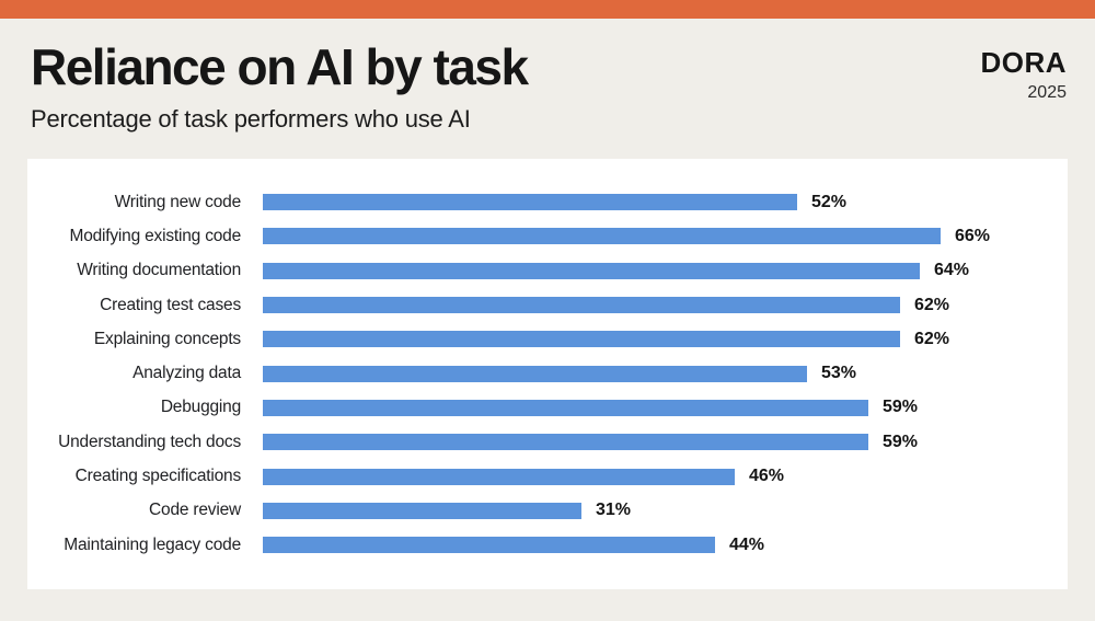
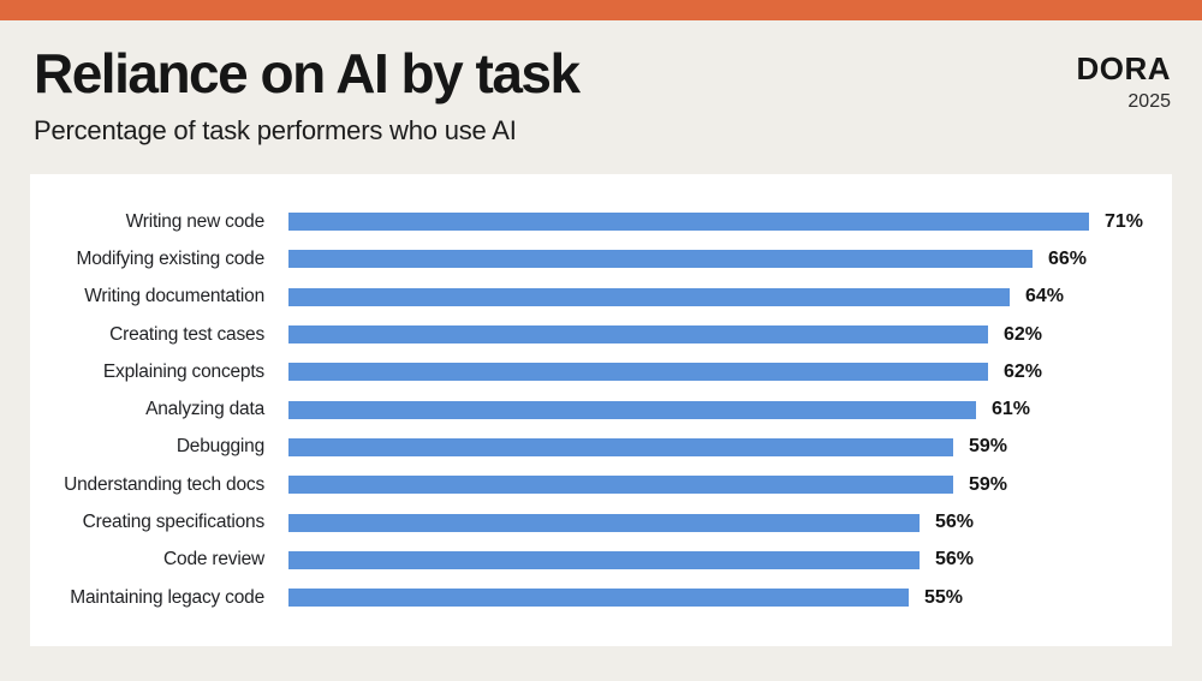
Writing new code: 52% -> 71%
Analyzing data: 53% -> 61%
Creating specifications: 46% -> 56%
Code review: 31% -> 56%
Maintaining legacy code: 44% -> 55%
